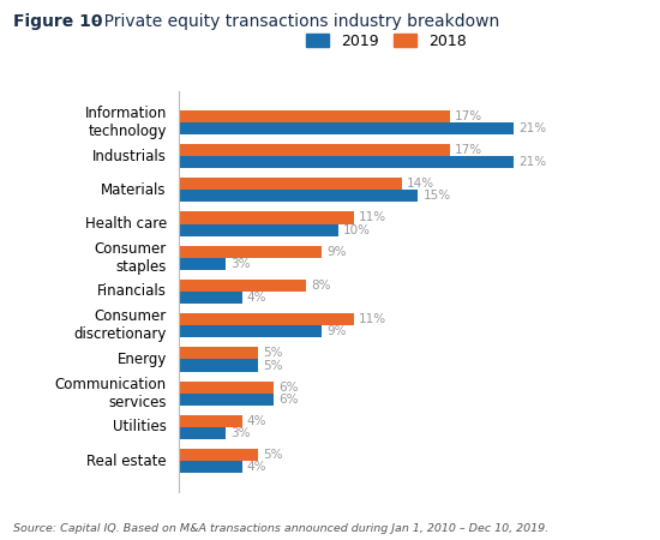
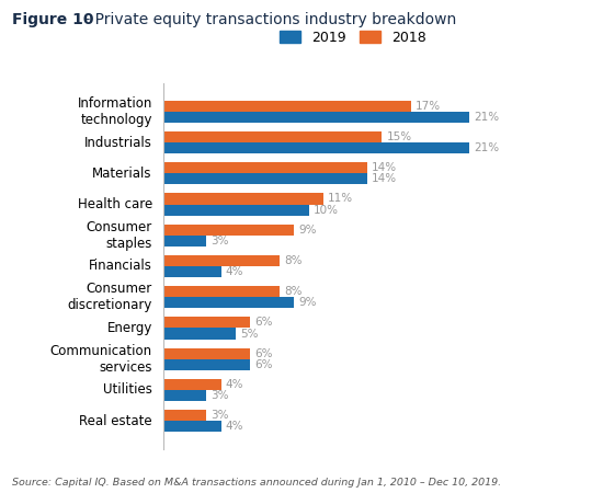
2018/Industrials: 17% -> 15%
2019/Materials: 15% -> 14%
2018/Consumer discretionary: 11% -> 8%
2018/Energy: 5% -> 6%
2018/Real estate: 5% -> 3%
